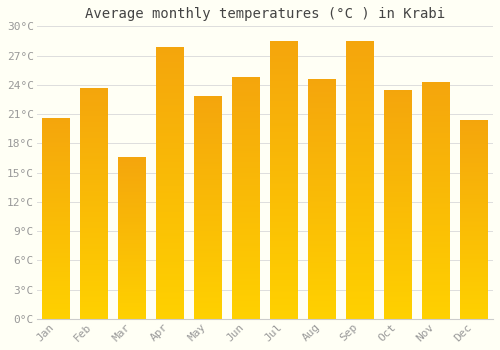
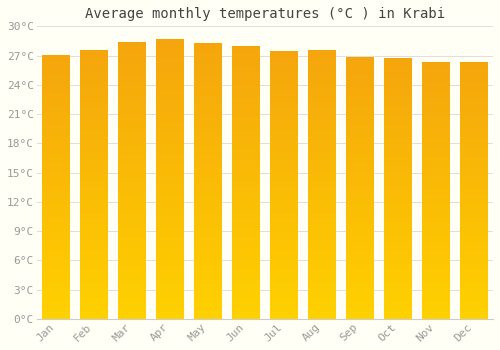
Jan: 20.6°C -> 27.0°C
Feb: 23.6°C -> 27.5°C
Mar: 16.6°C -> 28.3°C
Apr: 27.8°C -> 28.7°C
May: 22.8°C -> 28.2°C
Jun: 24.8°C -> 27.9°C
Jul: 28.4°C -> 27.4°C
Aug: 24.6°C -> 27.5°C
Sep: 28.4°C -> 26.8°C
Oct: 23.4°C -> 26.7°C
Nov: 24.2°C -> 26.3°C
Dec: 20.4°C -> 26.3°C
